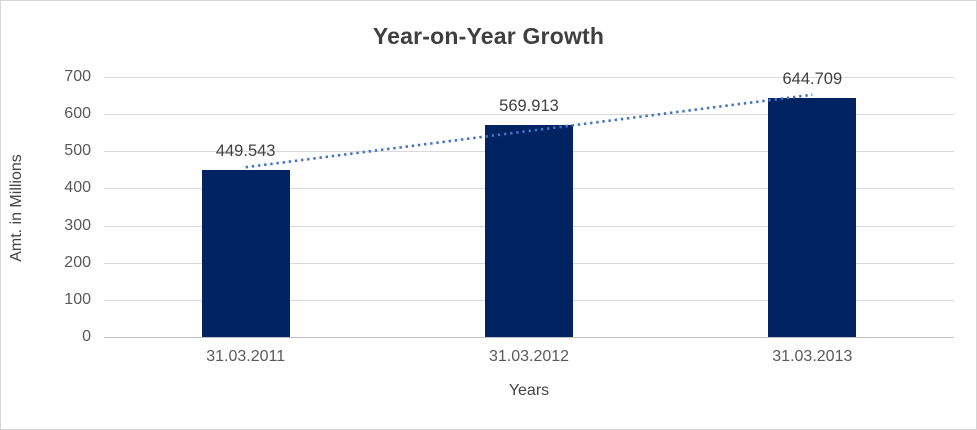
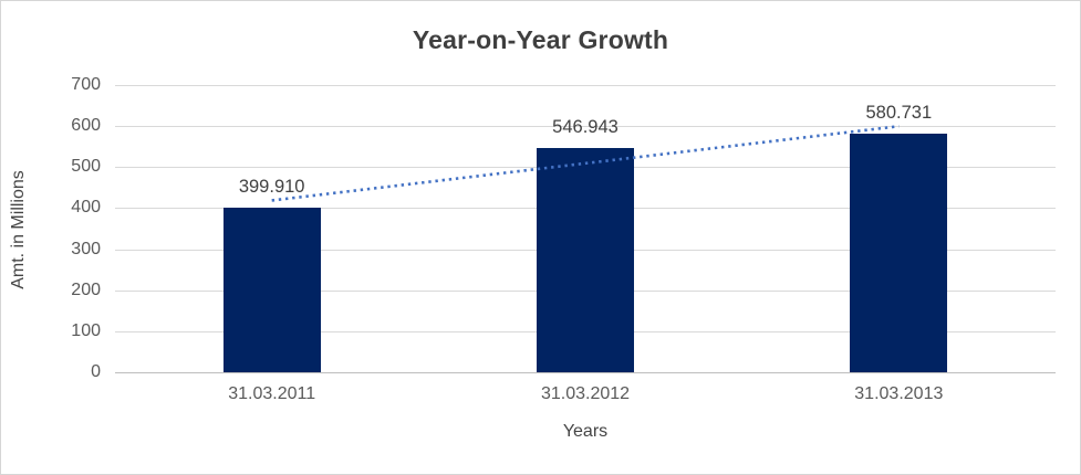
31.03.2011: 449.543 -> 399.910
31.03.2012: 569.913 -> 546.943
31.03.2013: 644.709 -> 580.731
